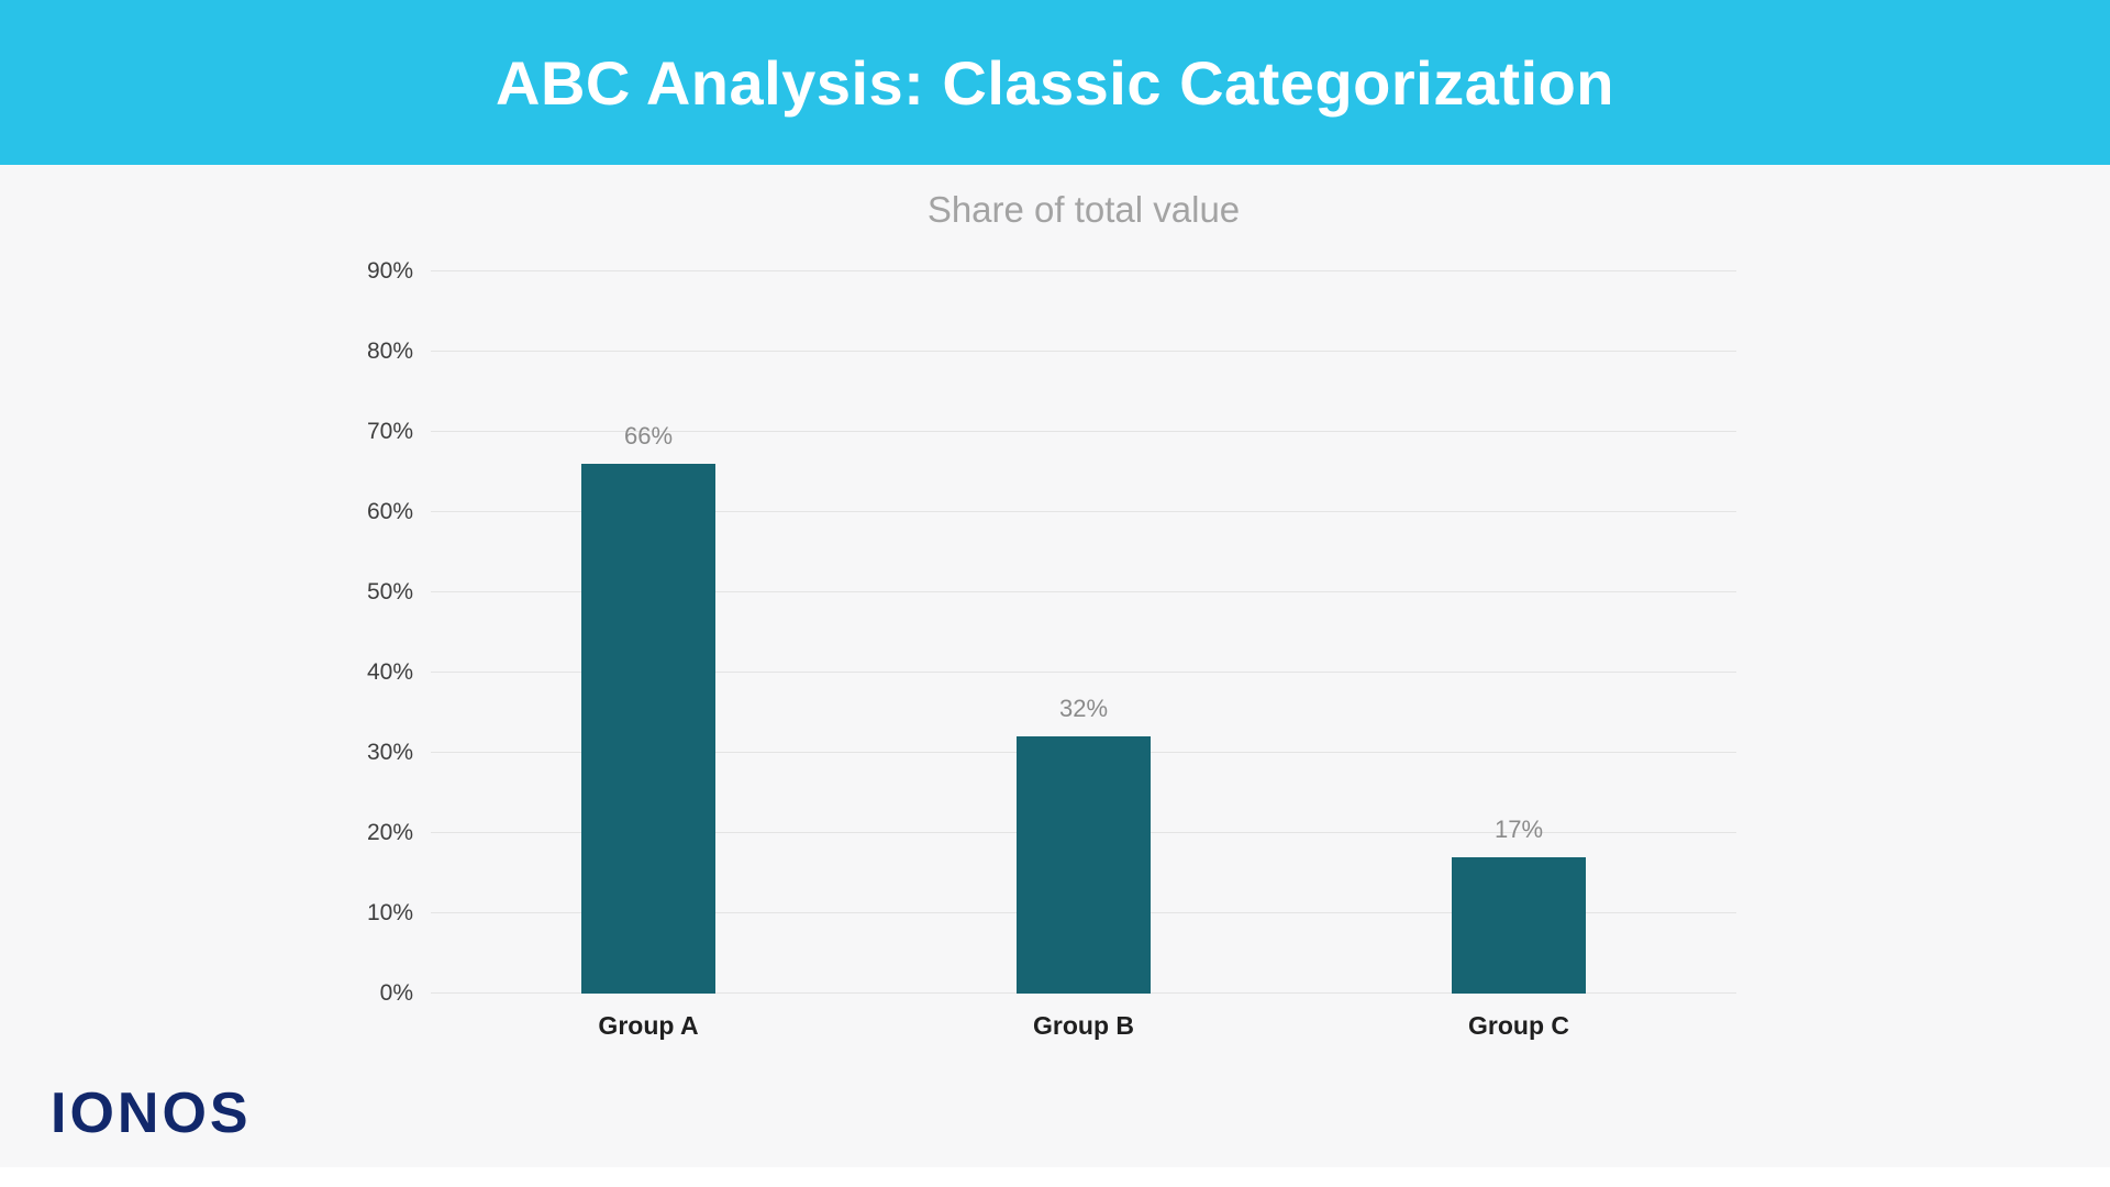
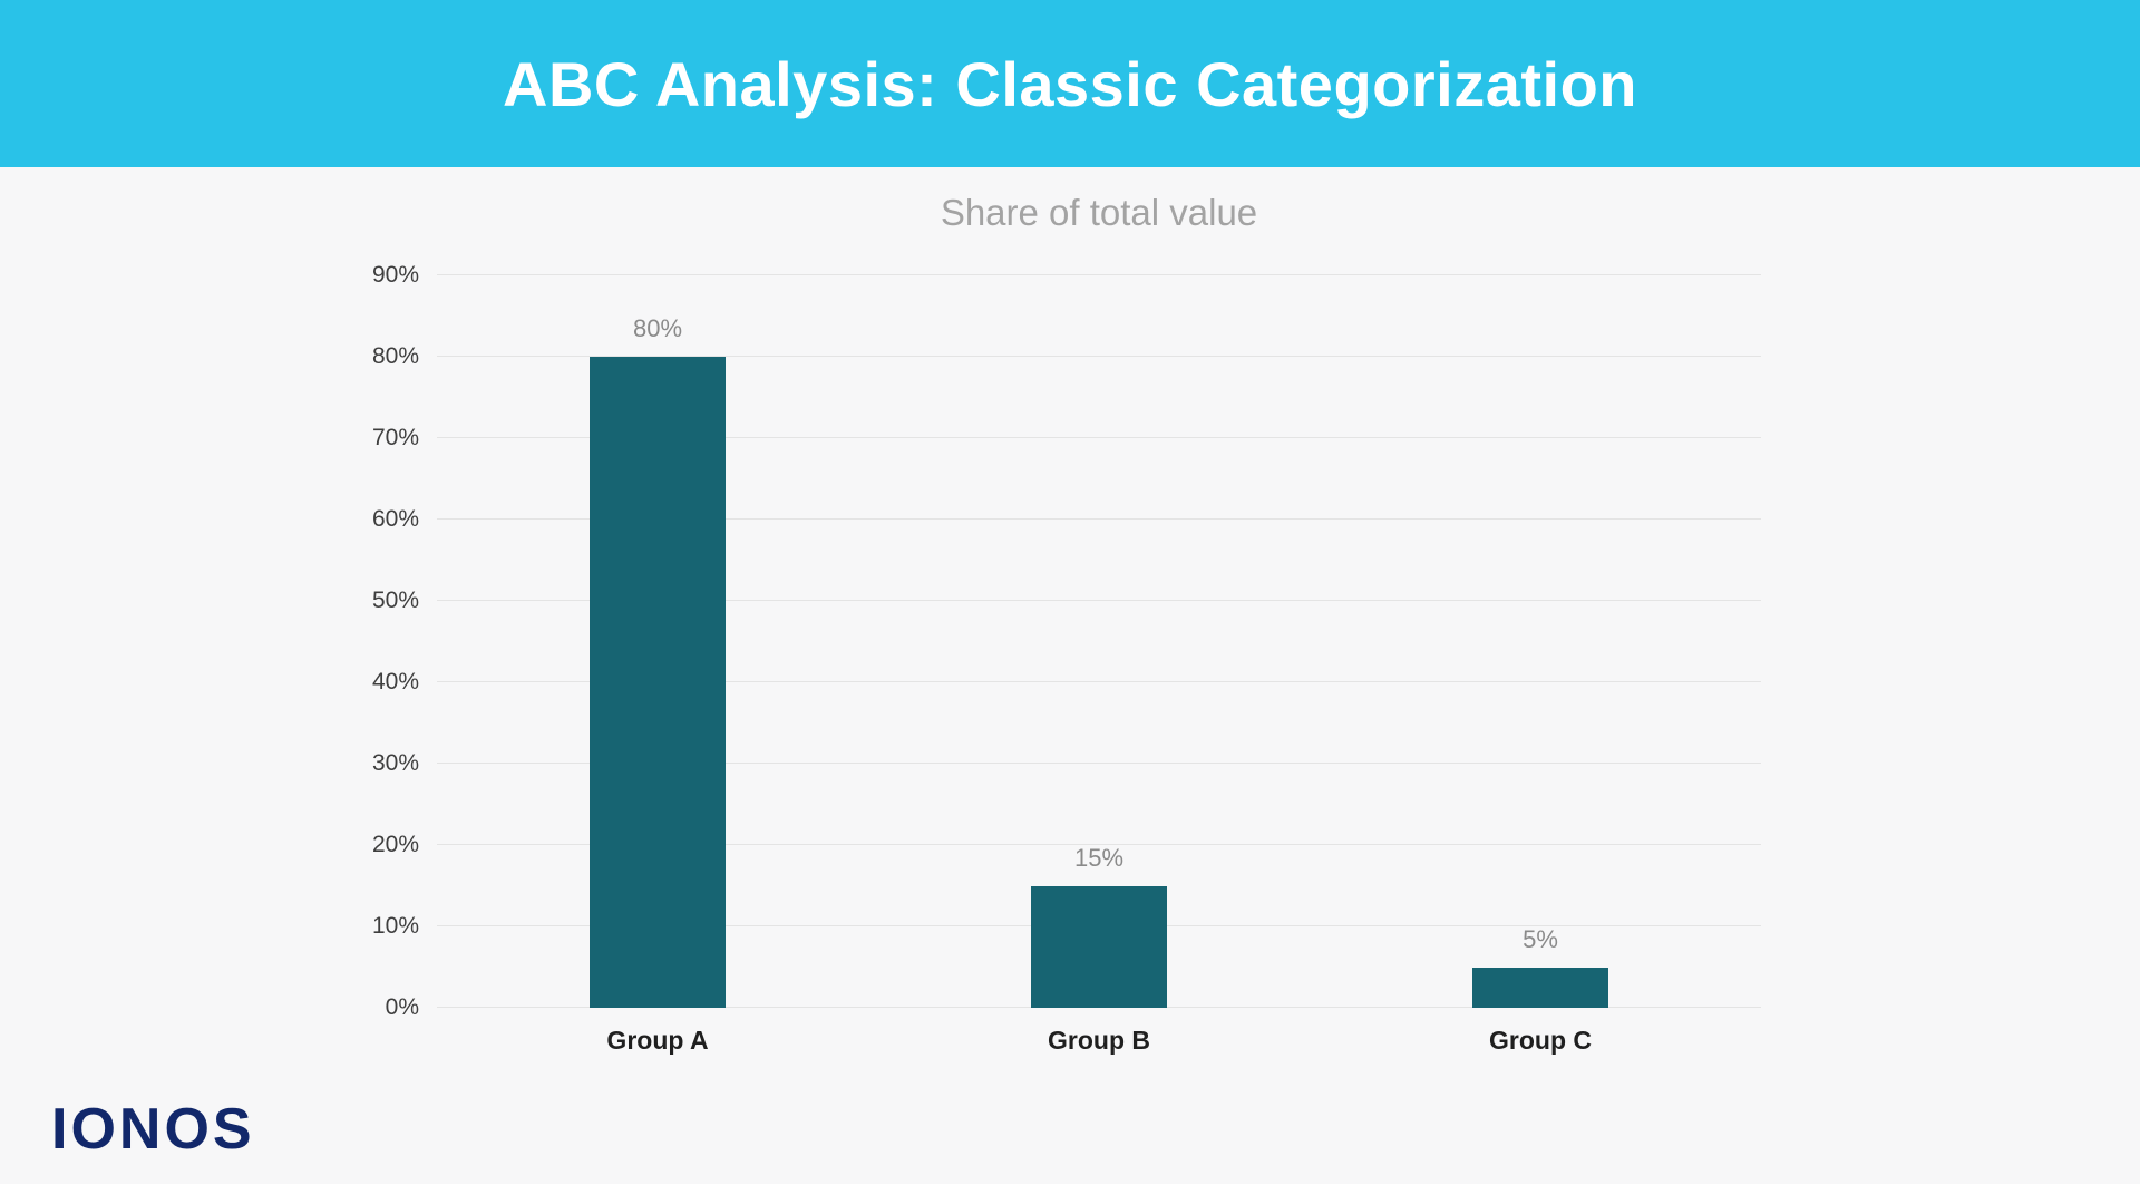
Group A: 66% -> 80%
Group B: 32% -> 15%
Group C: 17% -> 5%
